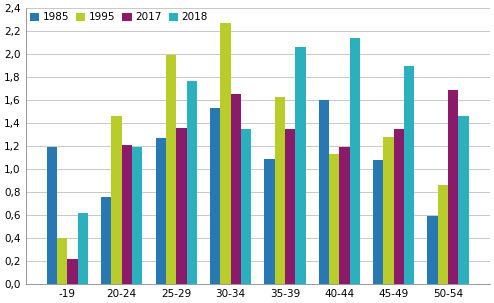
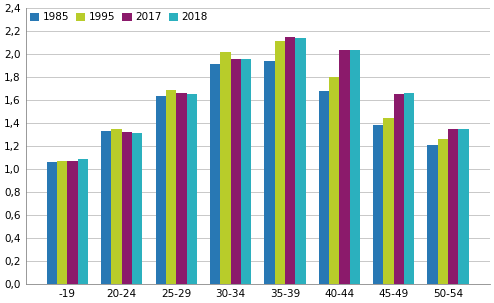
1985/-19: 1,19 -> 1,06
1995/-19: 0,40 -> 1,07
2017/-19: 0,22 -> 1,07
2018/-19: 0,62 -> 1,09
1985/20-24: 0,76 -> 1,33
1995/20-24: 1,46 -> 1,35
2017/20-24: 1,21 -> 1,32
2018/20-24: 1,19 -> 1,31
1985/25-29: 1,27 -> 1,64
1995/25-29: 1,99 -> 1,69
2017/25-29: 1,36 -> 1,66
2018/25-29: 1,77 -> 1,65
1985/30-34: 1,53 -> 1,91
1995/30-34: 2,27 -> 2,02
2017/30-34: 1,65 -> 1,96
2018/30-34: 1,35 -> 1,96
1985/35-39: 1,09 -> 1,94
1995/35-39: 1,63 -> 2,11
2017/35-39: 1,35 -> 2,15
2018/35-39: 2,06 -> 2,14
1985/40-44: 1,60 -> 1,68
1995/40-44: 1,13 -> 1,80
2017/40-44: 1,19 -> 2,04
2018/40-44: 2,14 -> 2,04
1985/45-49: 1,08 -> 1,38
1995/45-49: 1,28 -> 1,44
2017/45-49: 1,35 -> 1,65
2018/45-49: 1,90 -> 1,66
1985/50-54: 0,59 -> 1,21
1995/50-54: 0,86 -> 1,26
2017/50-54: 1,69 -> 1,35
2018/50-54: 1,46 -> 1,35
